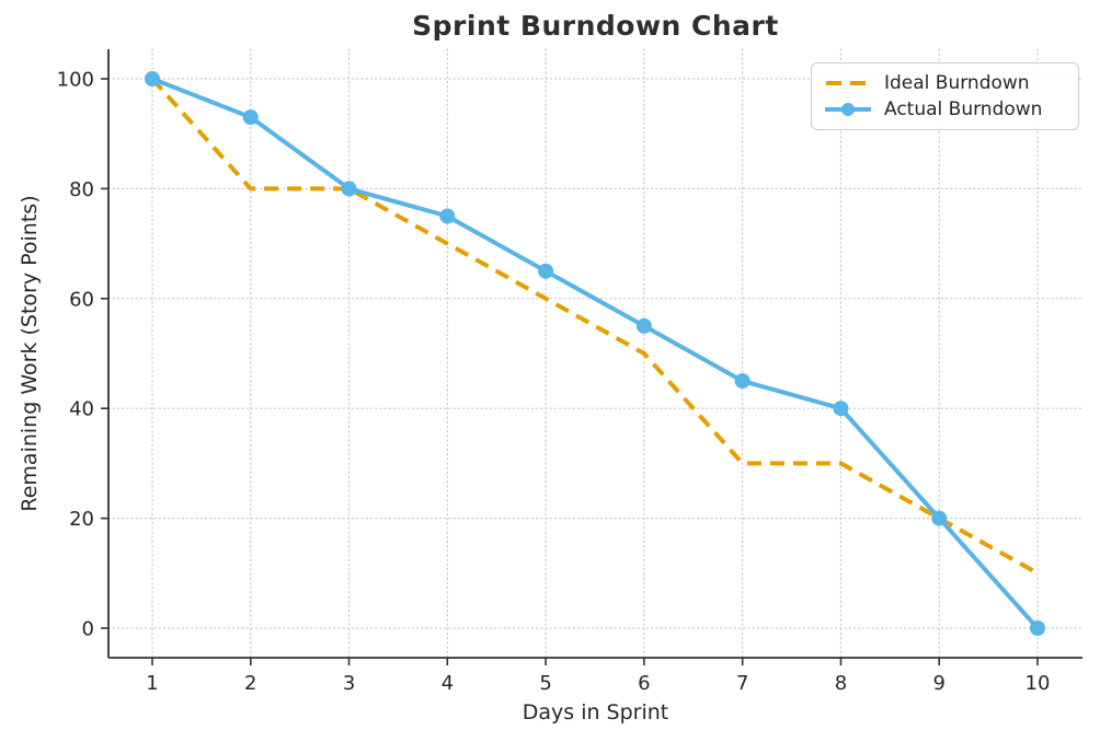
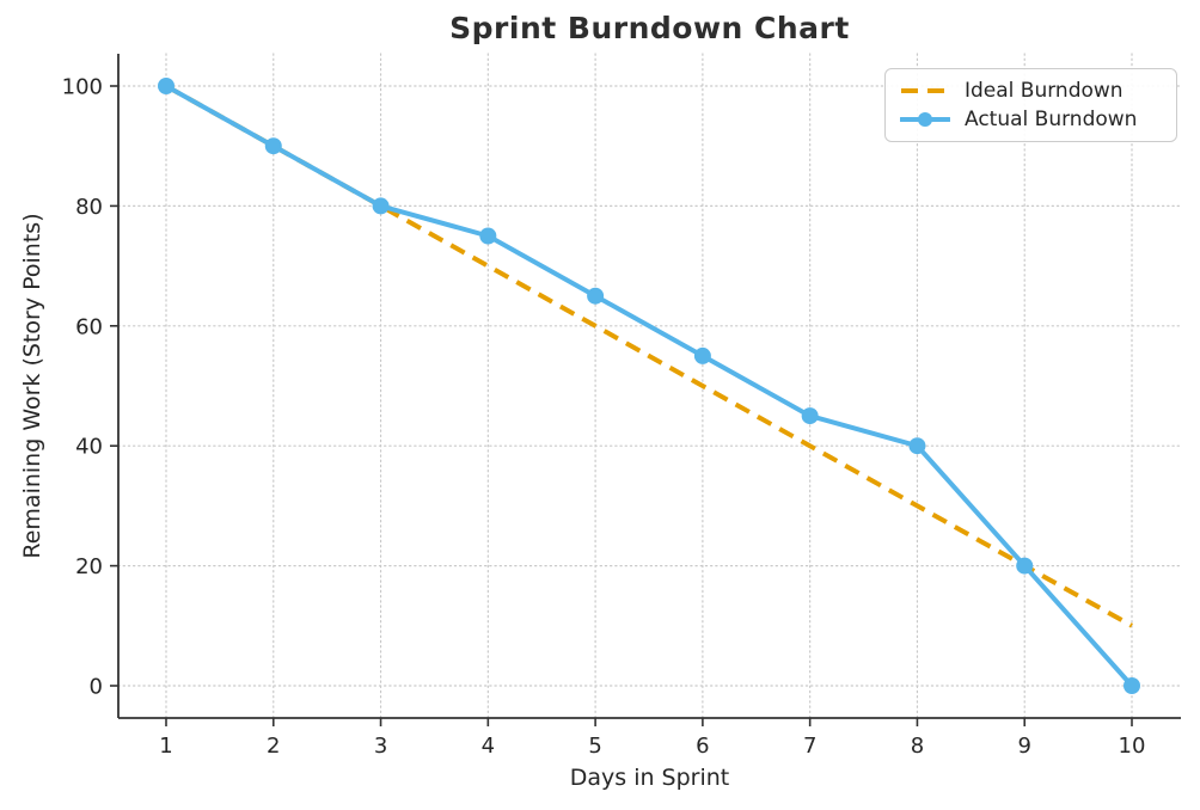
Ideal Burndown/2: 80 -> 90
Actual Burndown/2: 93 -> 90
Ideal Burndown/7: 30 -> 40
